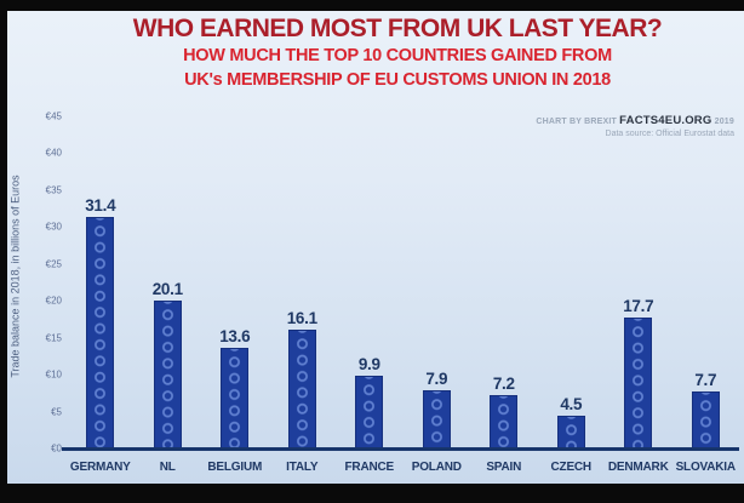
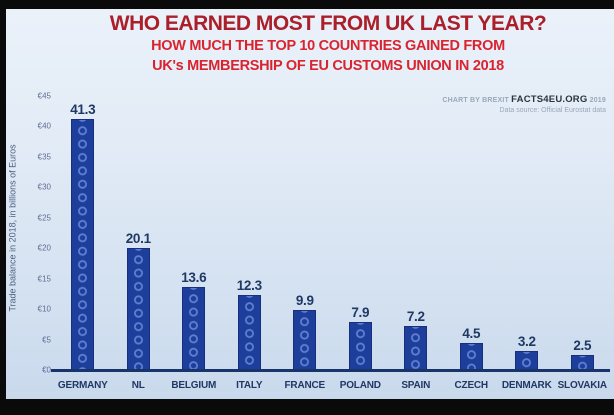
GERMANY: 31.4 -> 41.3
ITALY: 16.1 -> 12.3
DENMARK: 17.7 -> 3.2
SLOVAKIA: 7.7 -> 2.5
